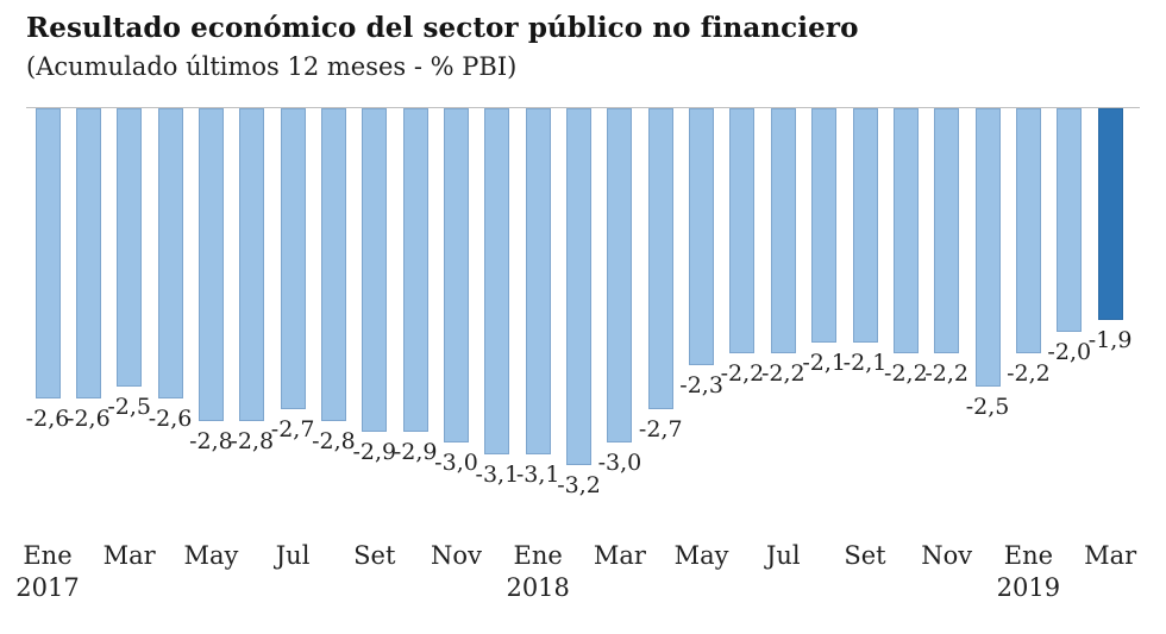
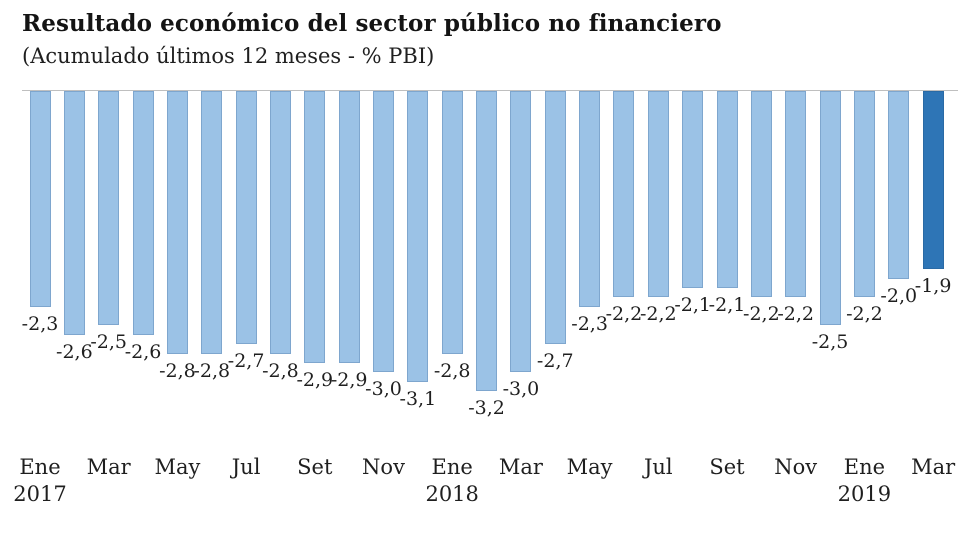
Ene 2017: -2,6 -> -2,3
Ene 2018: -3,1 -> -2,8
